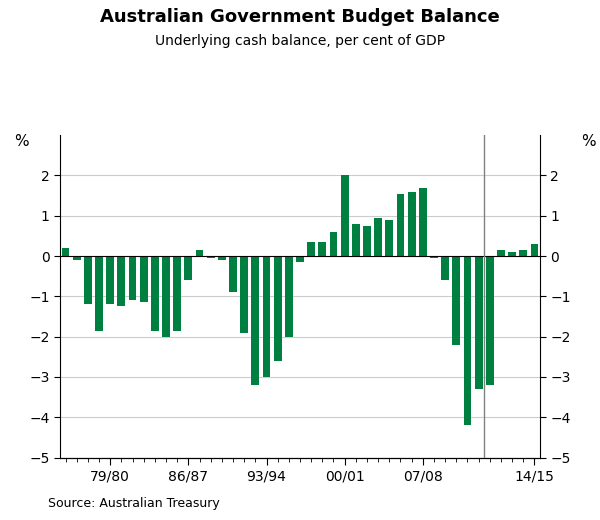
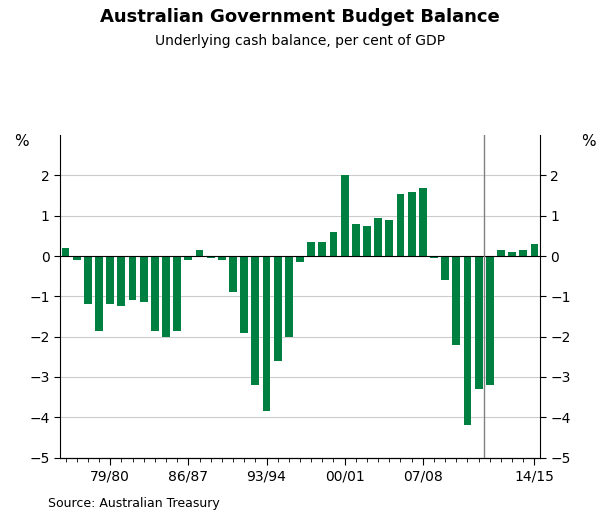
86/87: -0.60 -> -0.10
93/94: -3.00 -> -3.85
